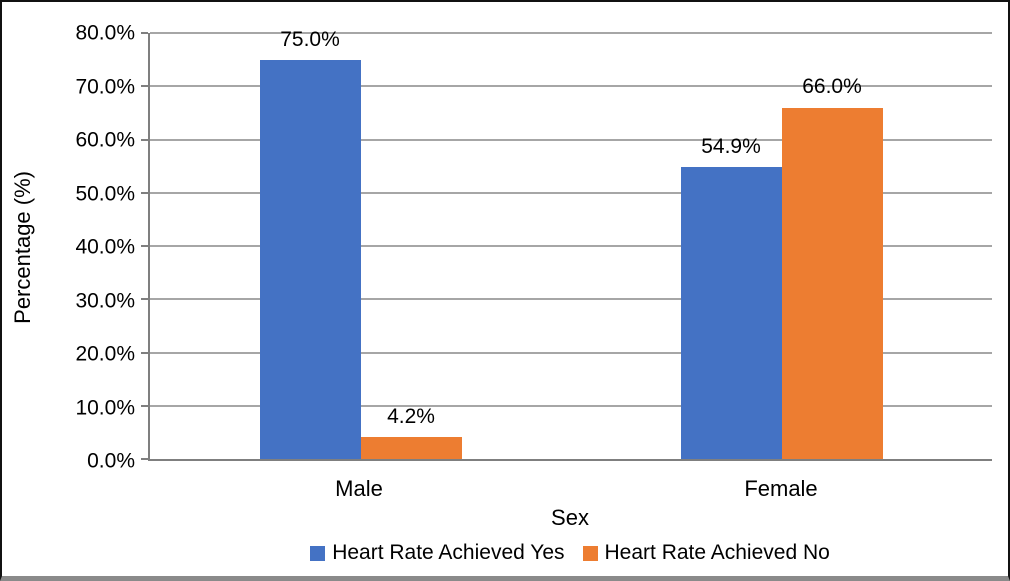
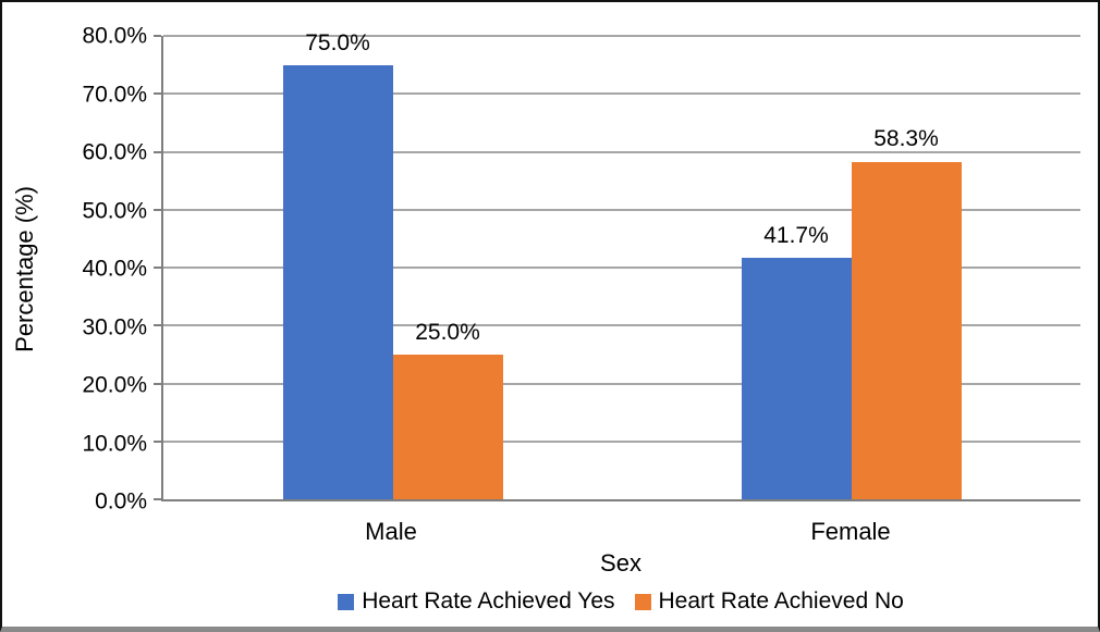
Heart Rate Achieved No/Male: 4.2% -> 25.0%
Heart Rate Achieved Yes/Female: 54.9% -> 41.7%
Heart Rate Achieved No/Female: 66.0% -> 58.3%
